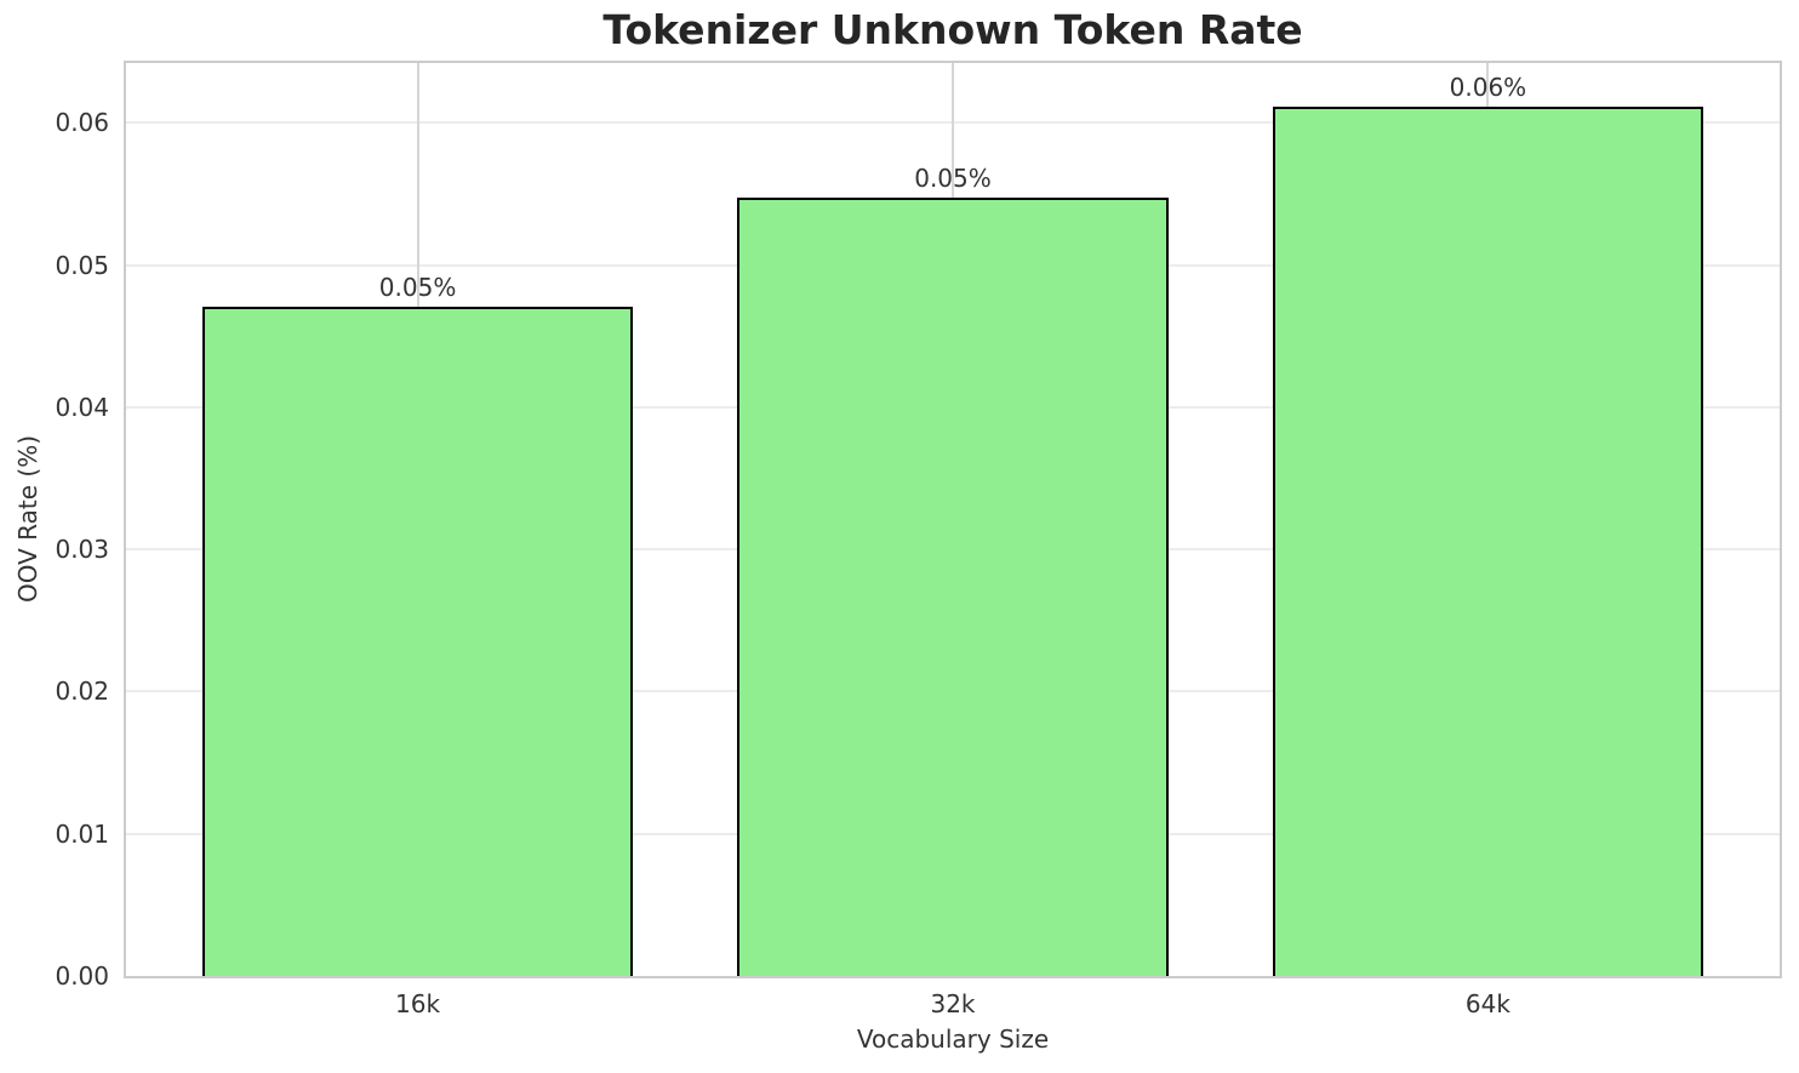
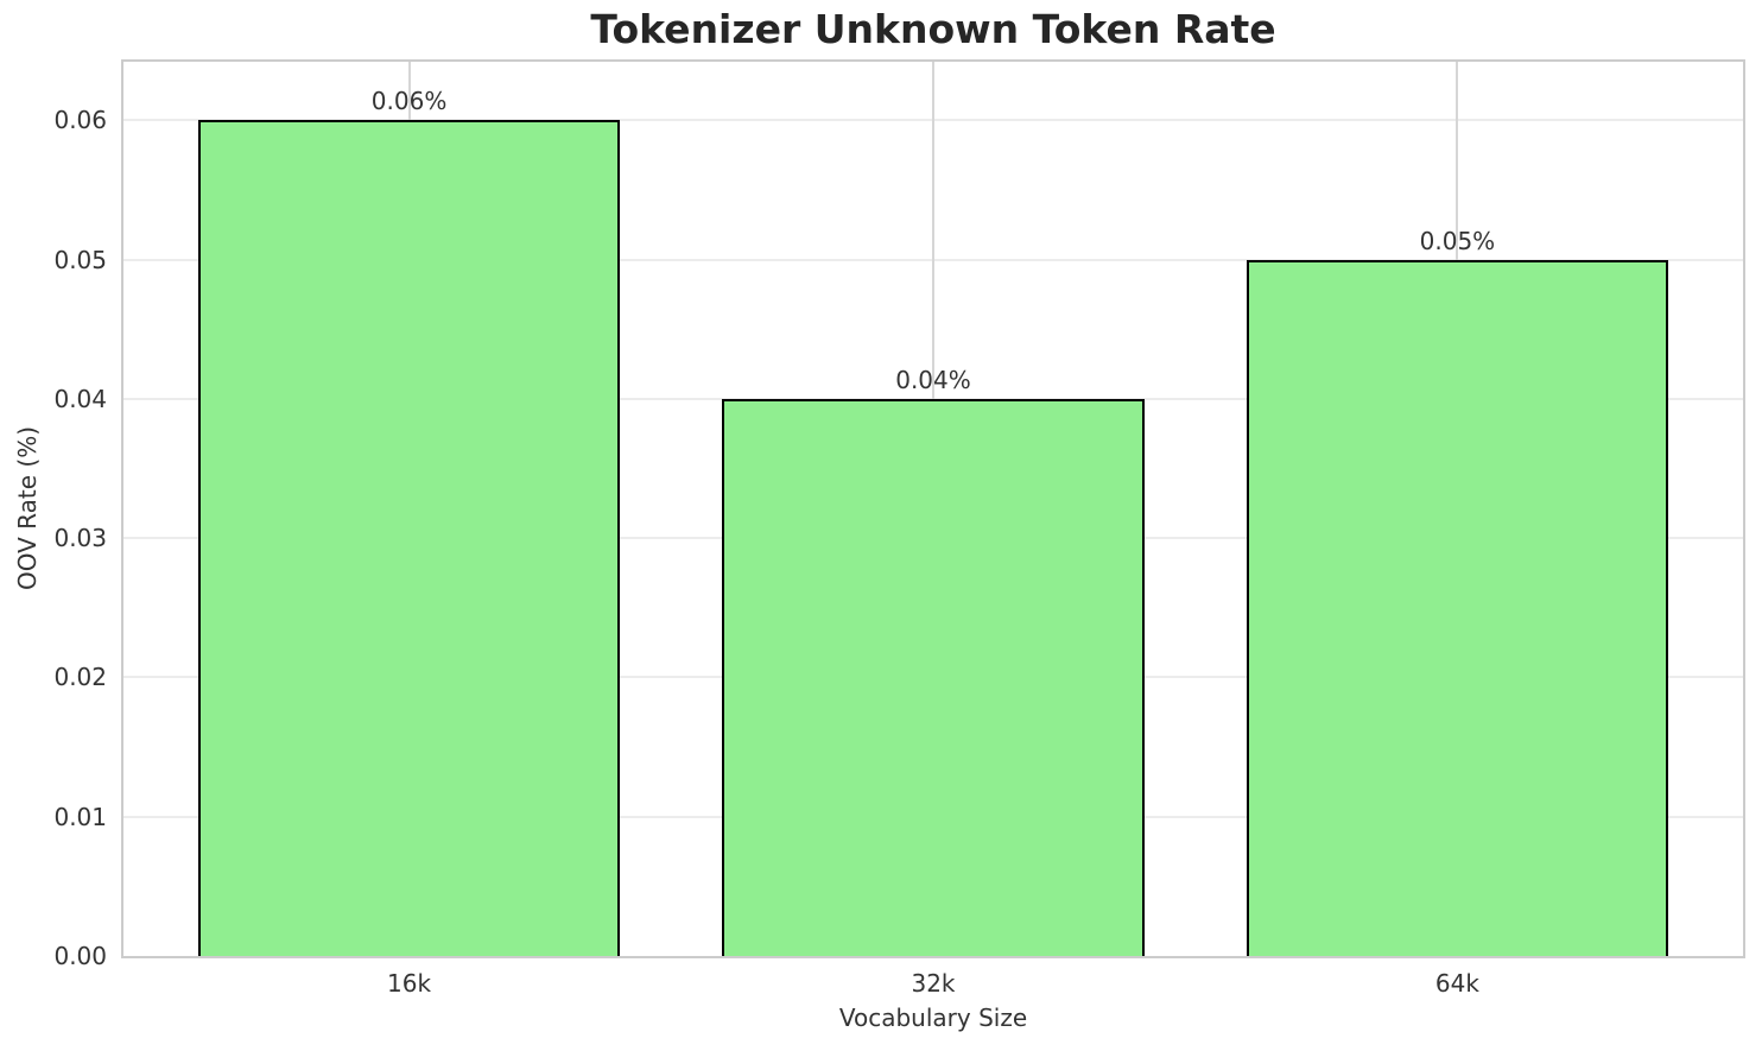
16k: 0.05% -> 0.06%
32k: 0.05% -> 0.04%
64k: 0.06% -> 0.05%
